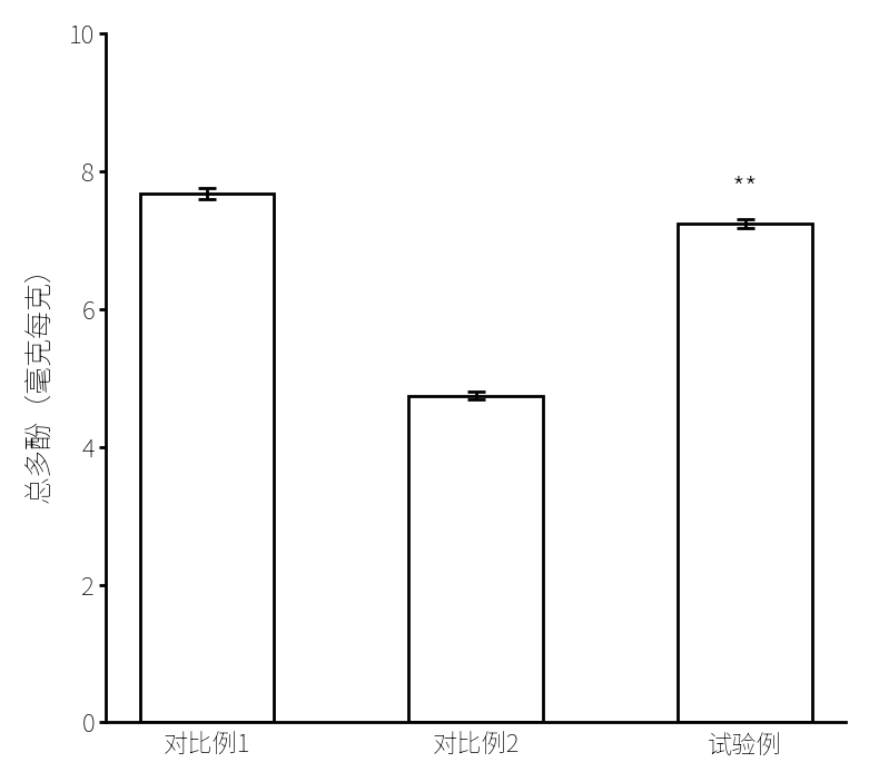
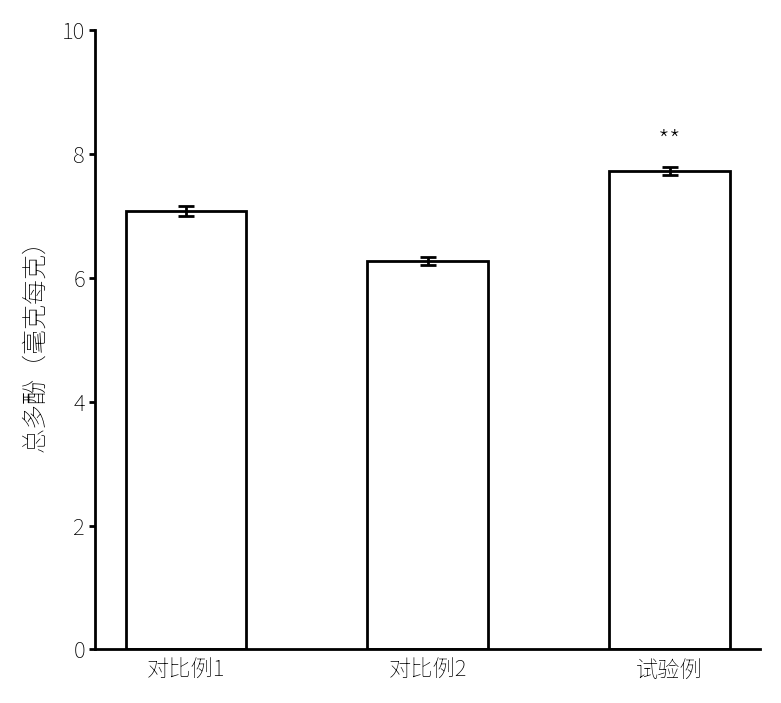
对比例1: 7.68 -> 7.08
对比例2: 4.74 -> 6.27
试验例: 7.24 -> 7.72
